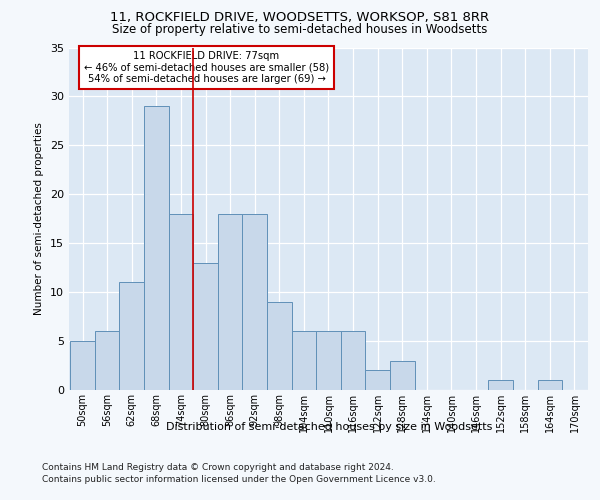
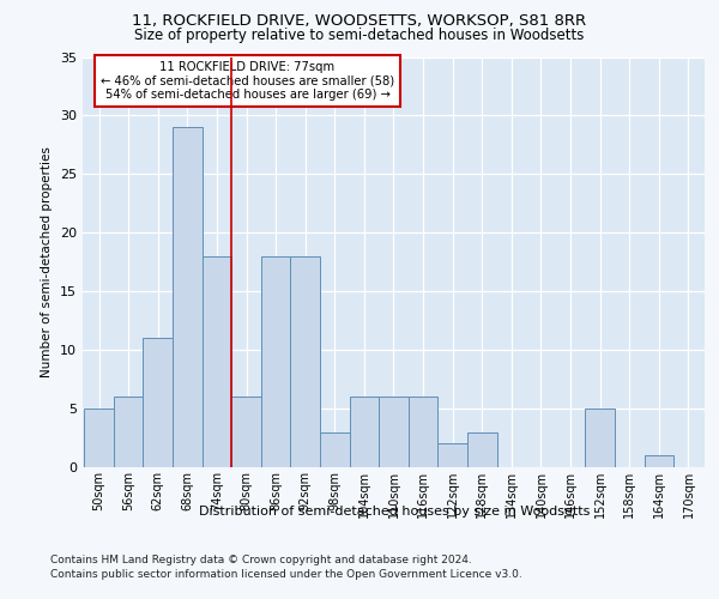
80sqm: 13 -> 6
98sqm: 9 -> 3
152sqm: 1 -> 5
